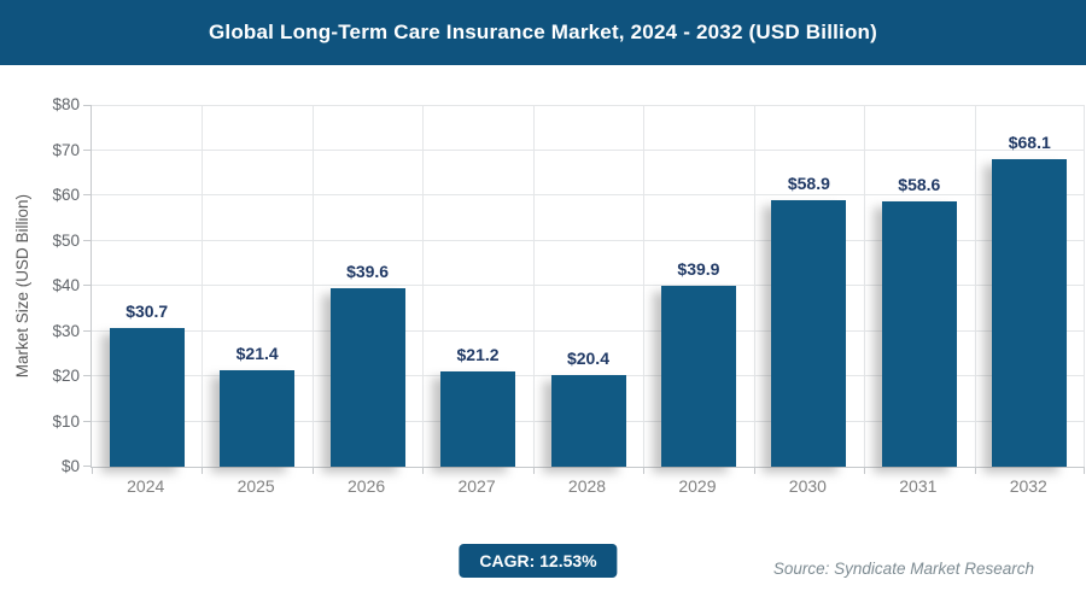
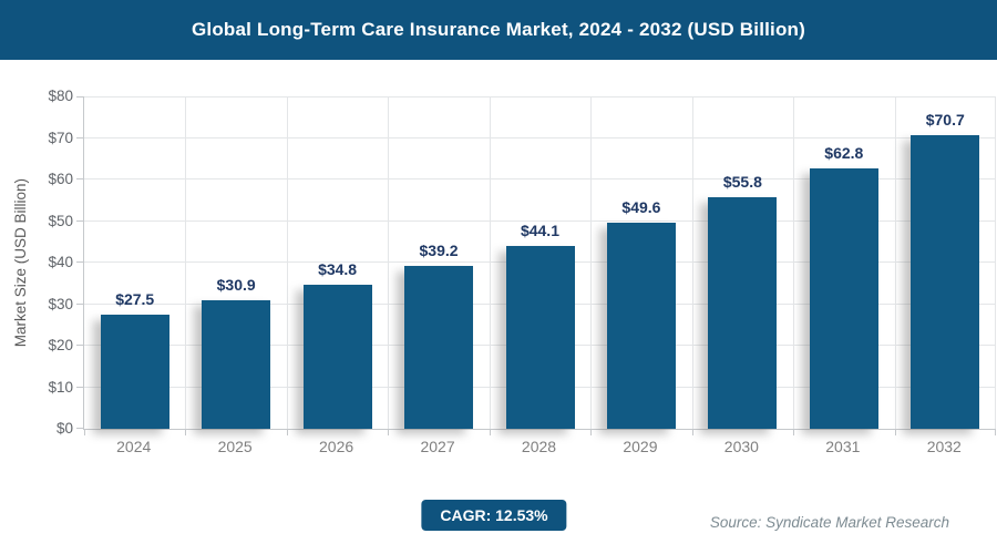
2024: $30.7 -> $27.5
2025: $21.4 -> $30.9
2026: $39.6 -> $34.8
2027: $21.2 -> $39.2
2028: $20.4 -> $44.1
2029: $39.9 -> $49.6
2030: $58.9 -> $55.8
2031: $58.6 -> $62.8
2032: $68.1 -> $70.7
